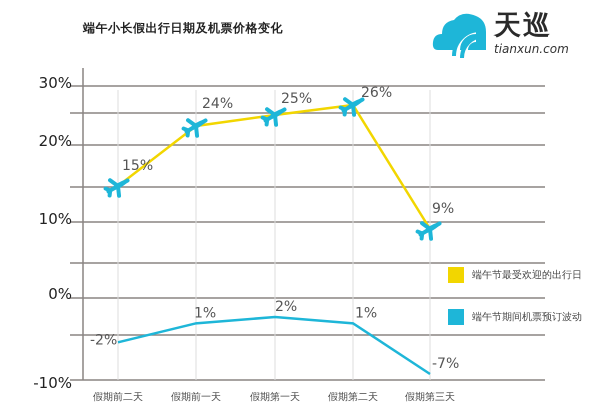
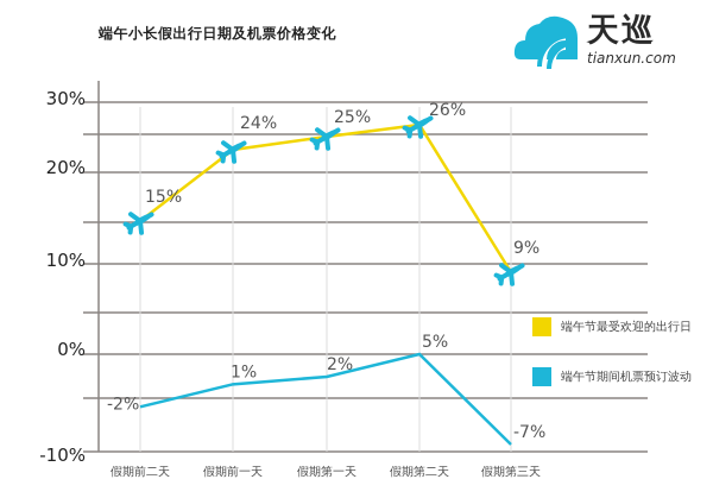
端午节期间机票预订波动/假期第二天: 1% -> 5%
